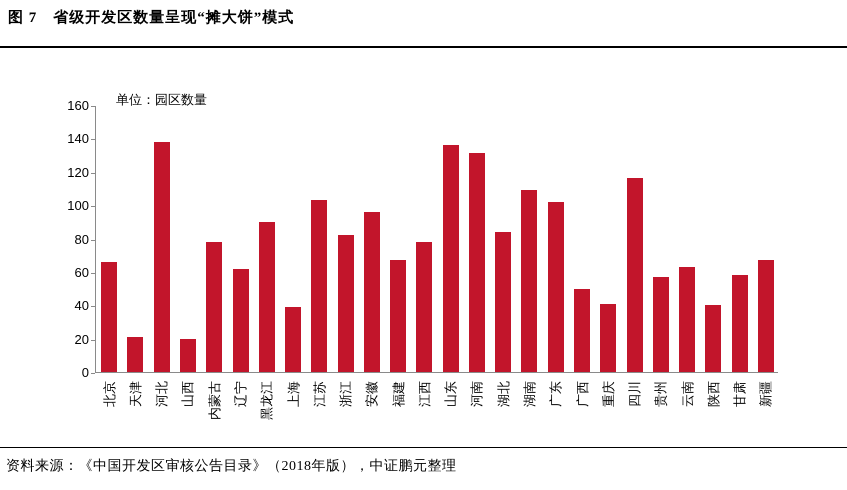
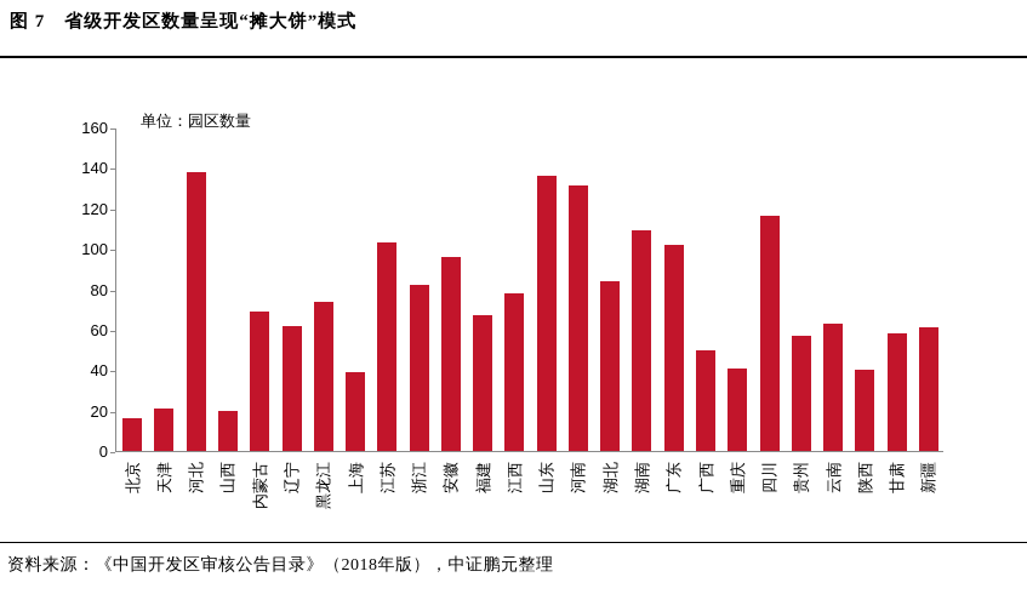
北京: 66 -> 16
内蒙古: 78 -> 69
黑龙江: 90 -> 74
新疆: 67 -> 61
